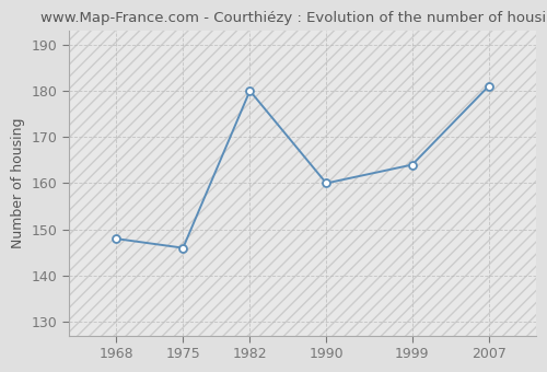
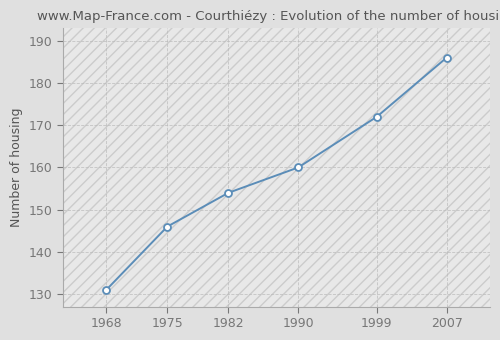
1968: 148 -> 131
1982: 180 -> 154
1999: 164 -> 172
2007: 181 -> 186
